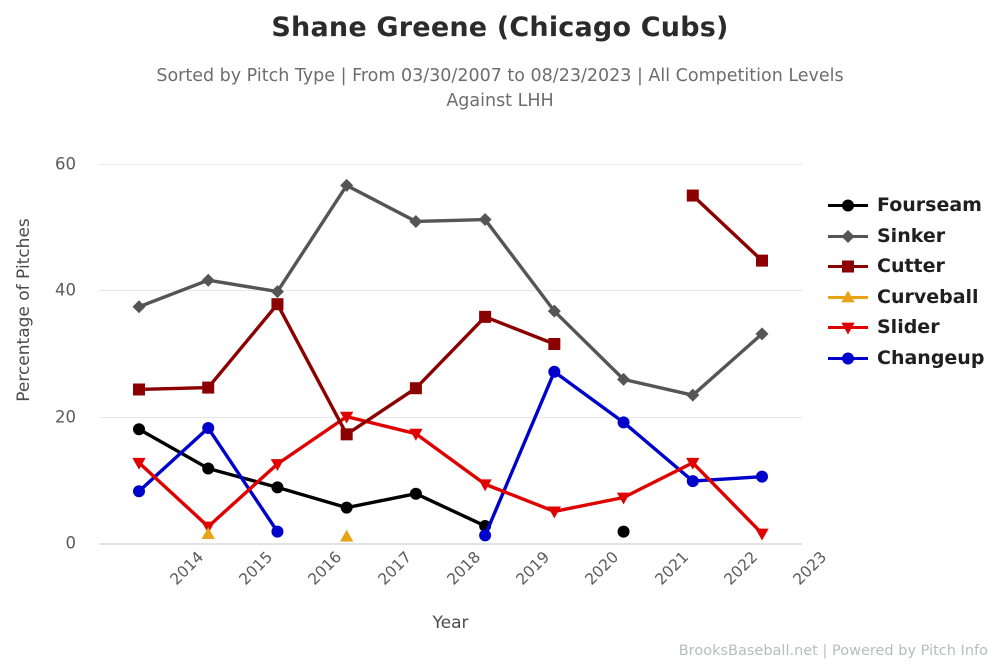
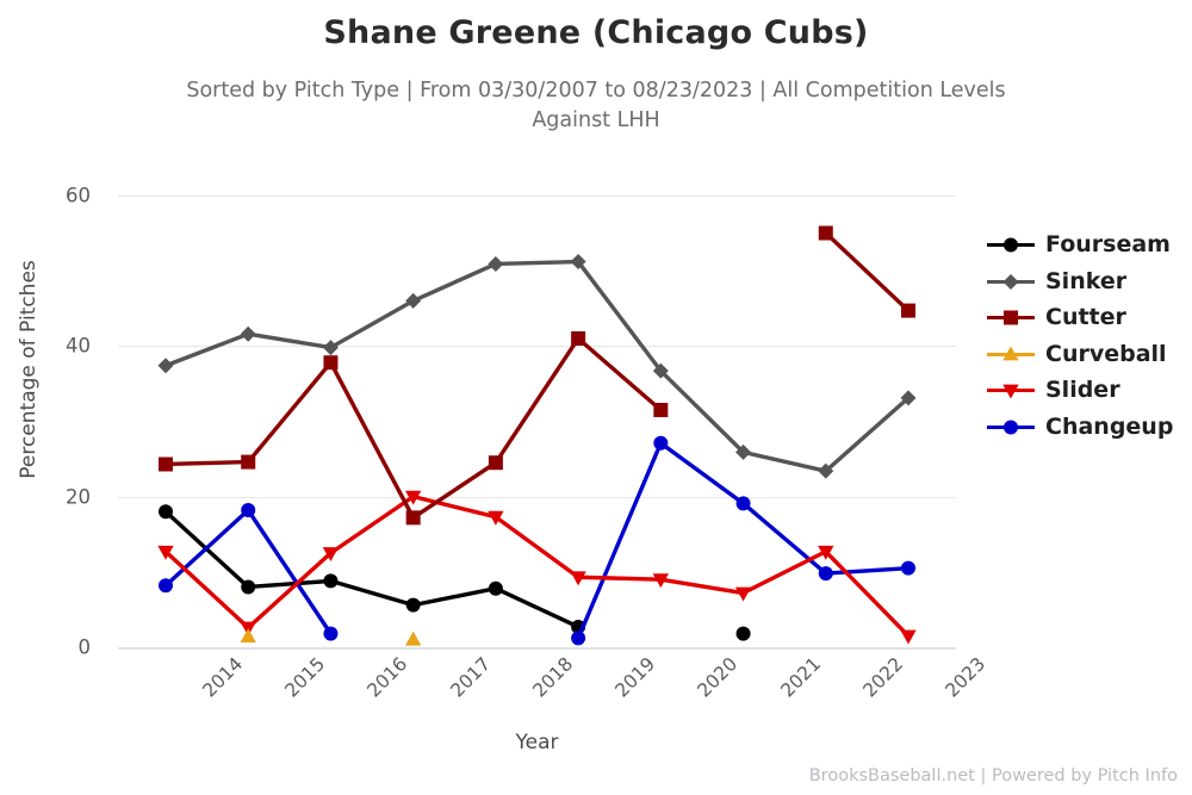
Fourseam/2015: 12 -> 8
Sinker/2017: 57 -> 46
Cutter/2019: 36 -> 41
Slider/2020: 5 -> 9
